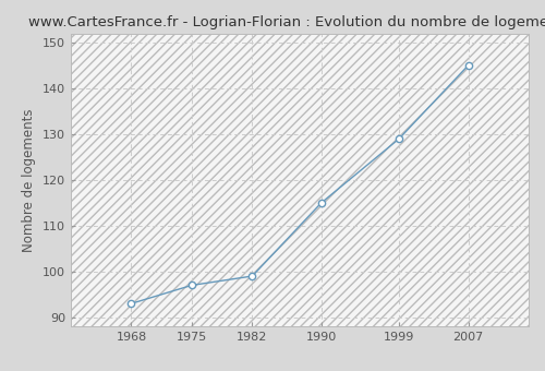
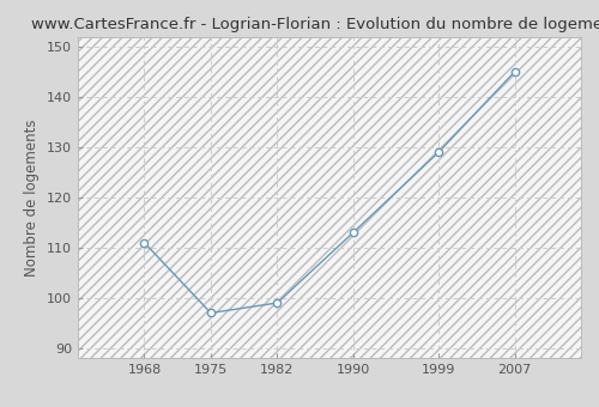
1968: 93 -> 111
1990: 115 -> 113
